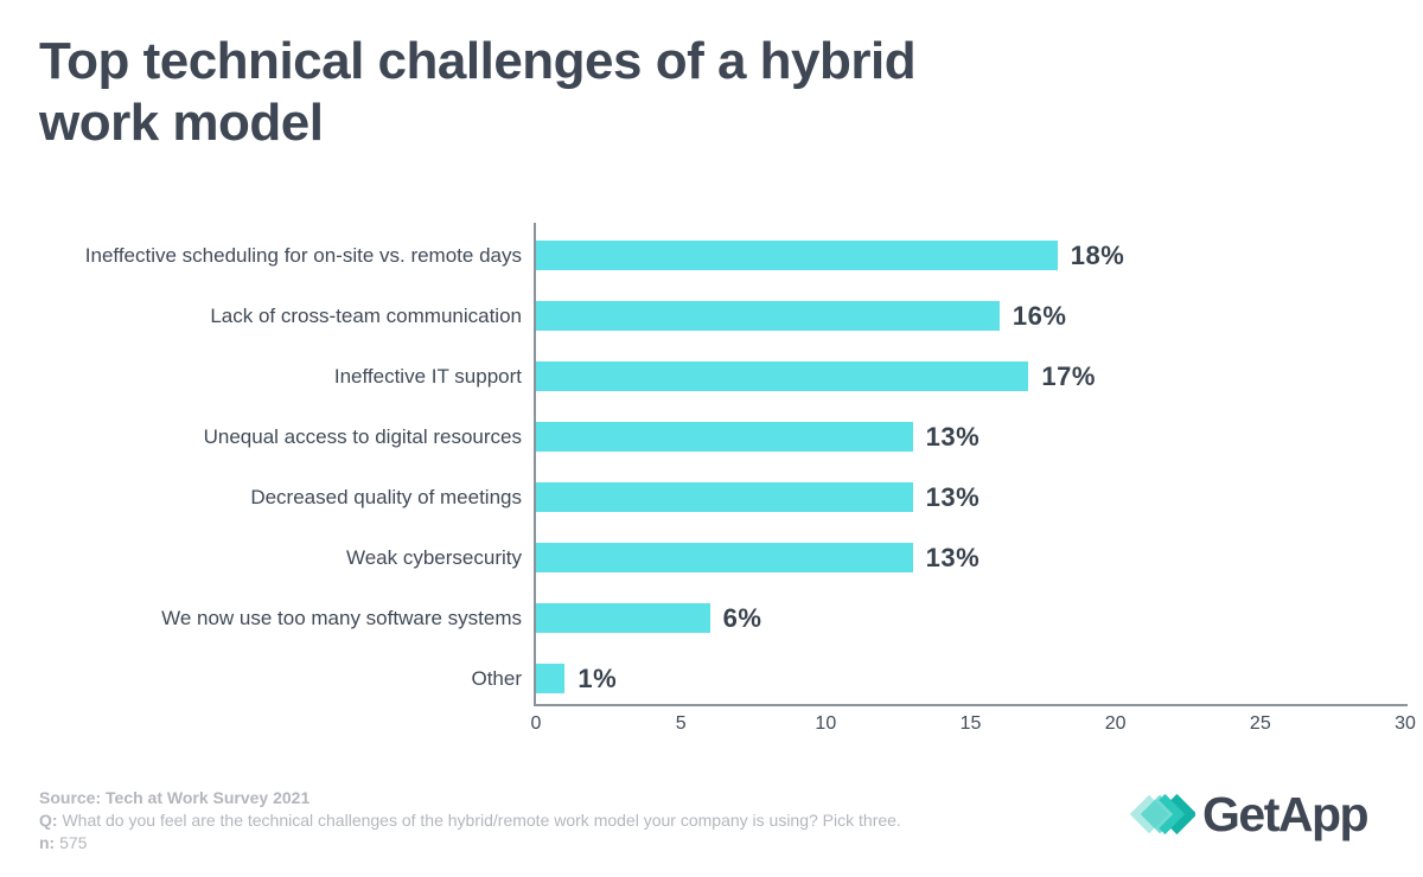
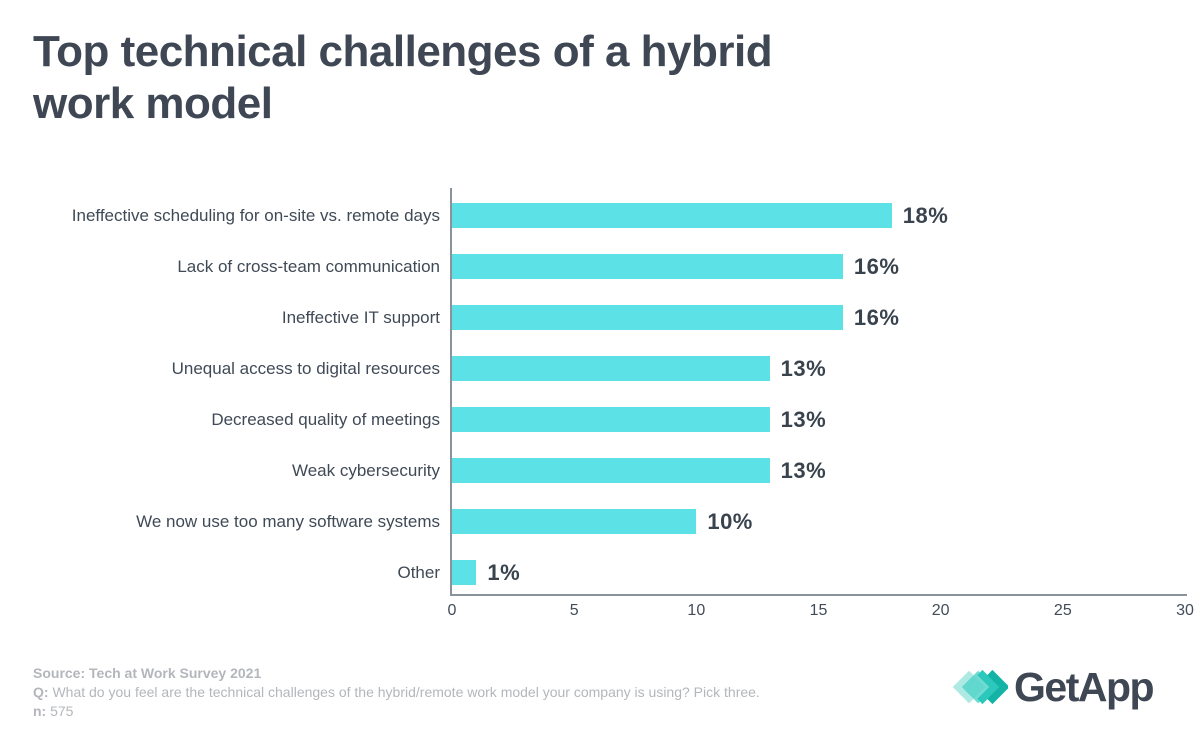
Ineffective IT support: 17% -> 16%
We now use too many software systems: 6% -> 10%
